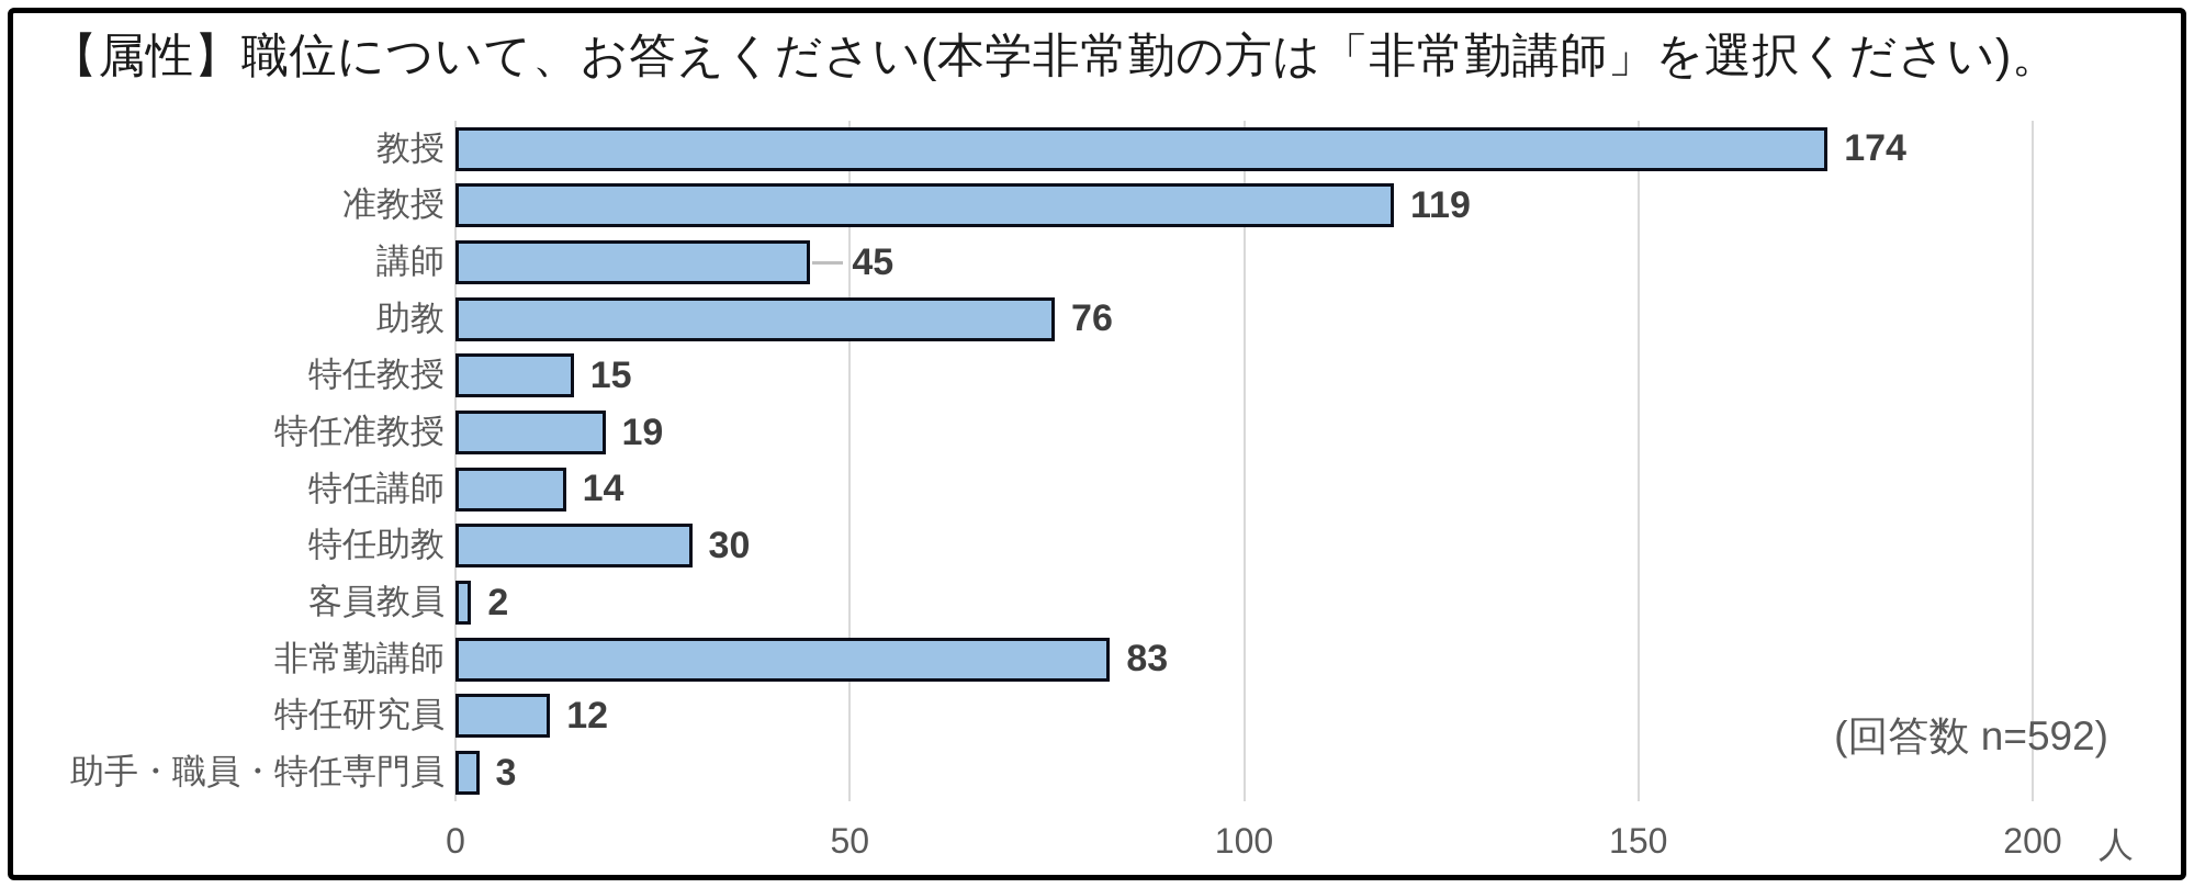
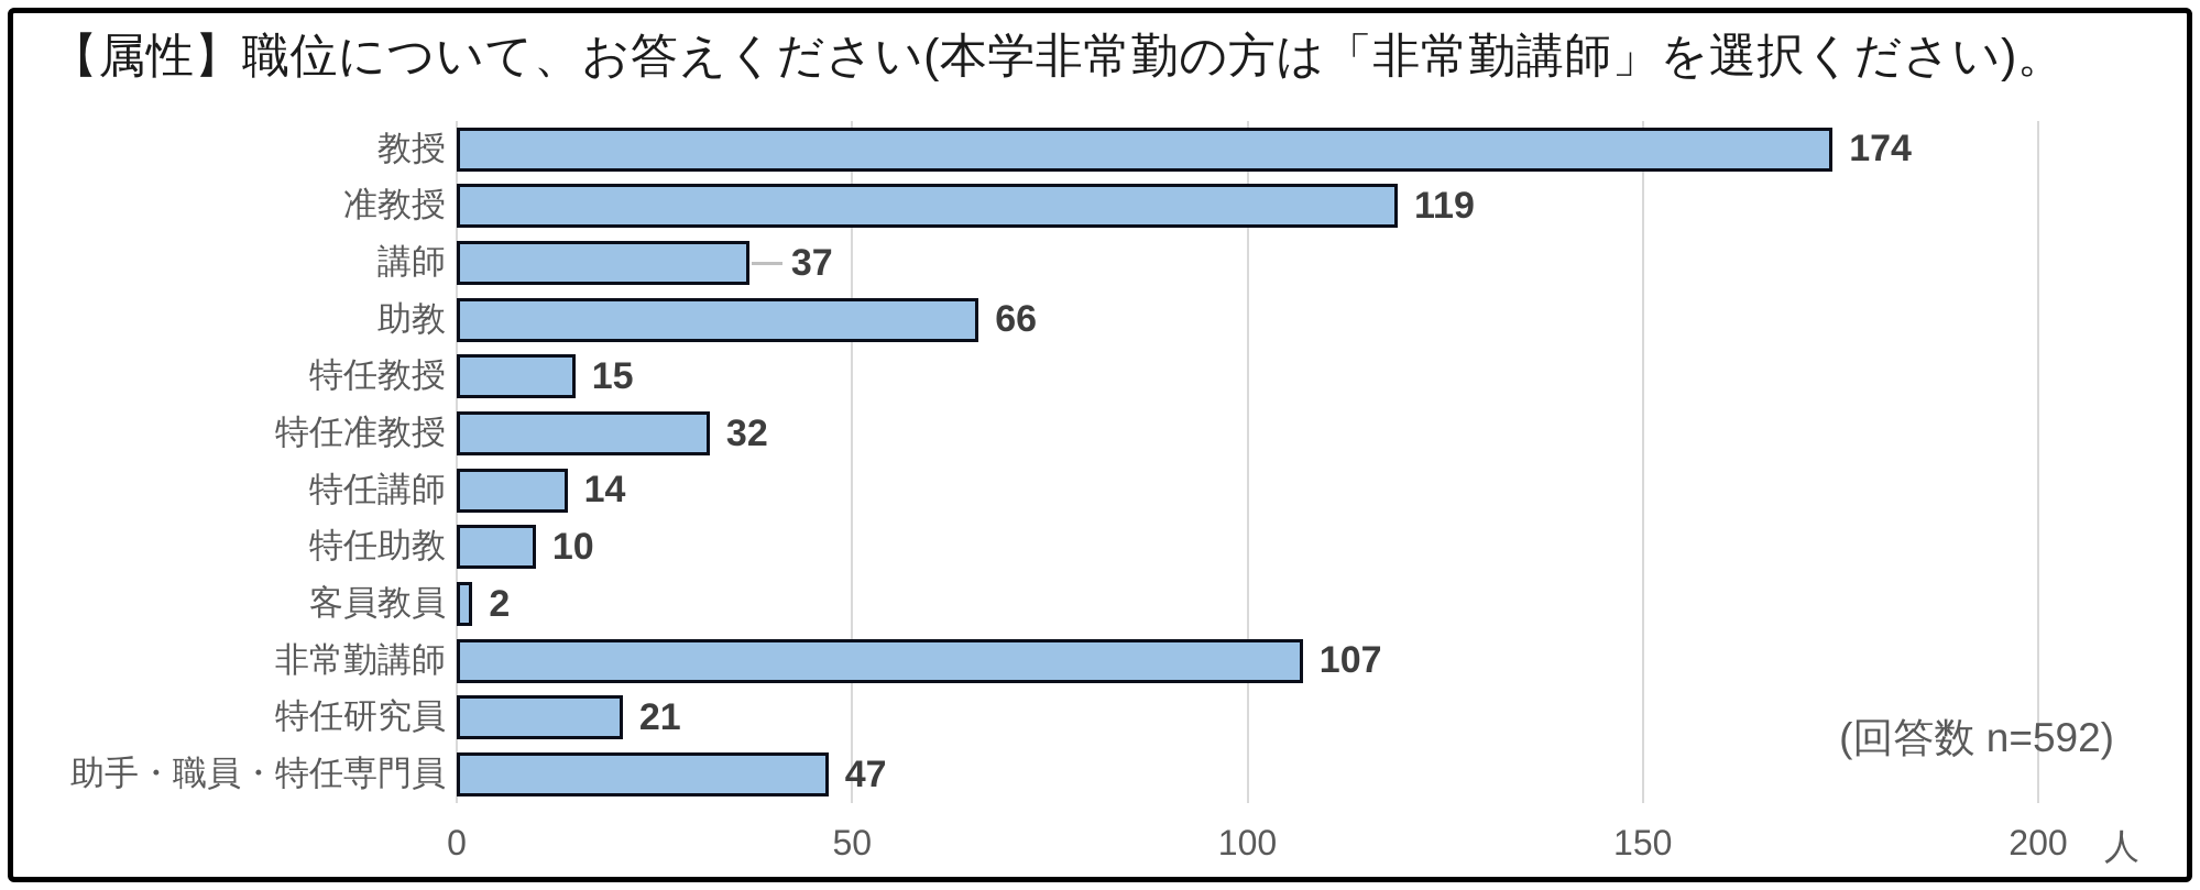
講師: 45 -> 37
助教: 76 -> 66
特任准教授: 19 -> 32
特任助教: 30 -> 10
非常勤講師: 83 -> 107
特任研究員: 12 -> 21
助手・職員・特任専門員: 3 -> 47
